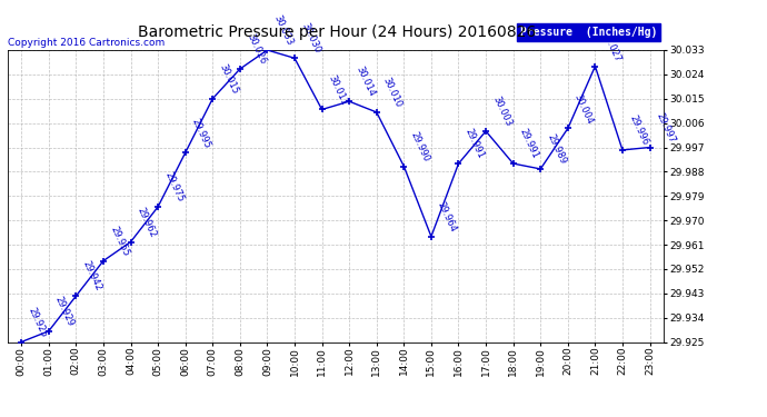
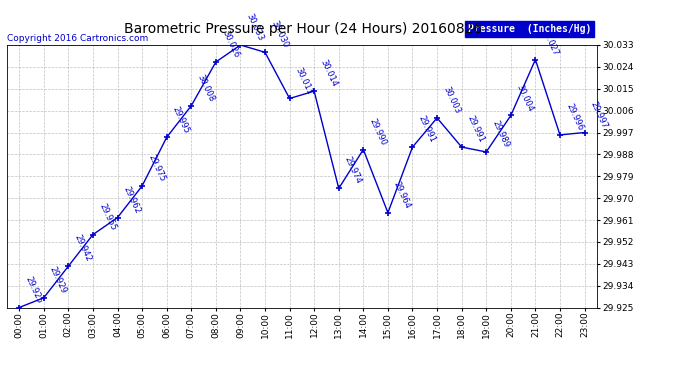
07:00: 30.015 -> 30.008
13:00: 30.010 -> 29.974
